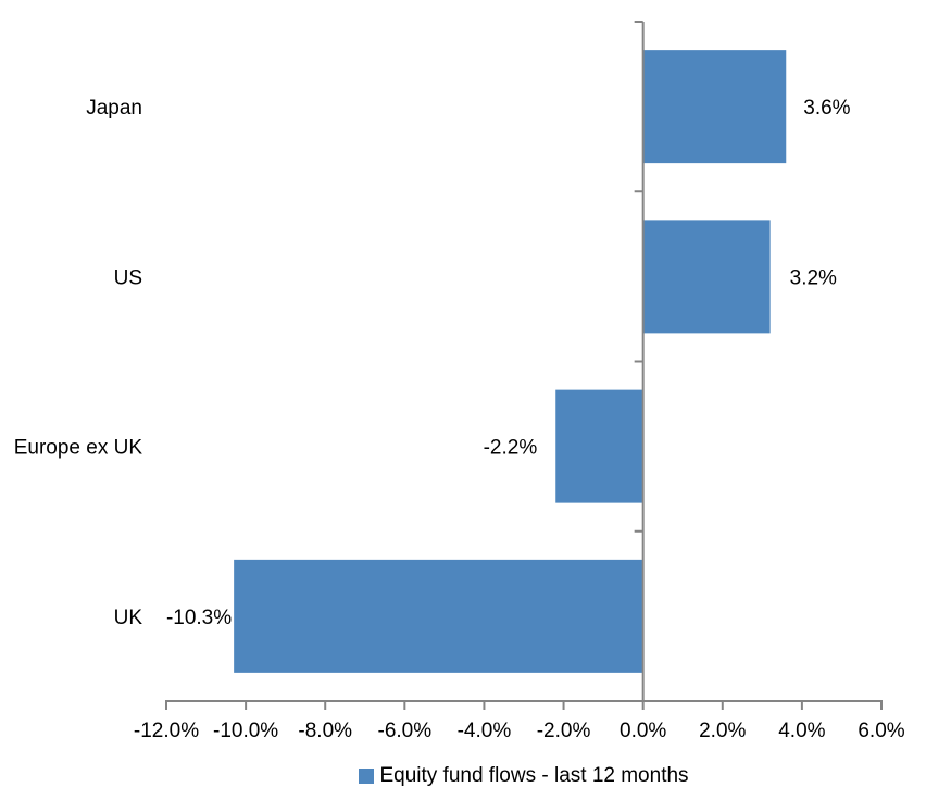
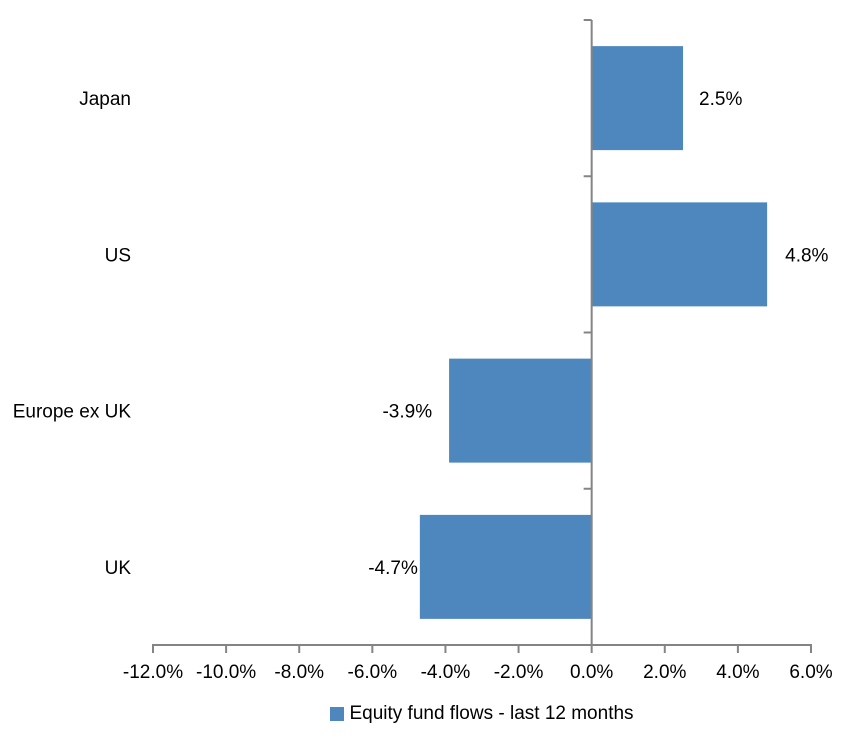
Japan: 3.6% -> 2.5%
US: 3.2% -> 4.8%
Europe ex UK: -2.2% -> -3.9%
UK: -10.3% -> -4.7%
